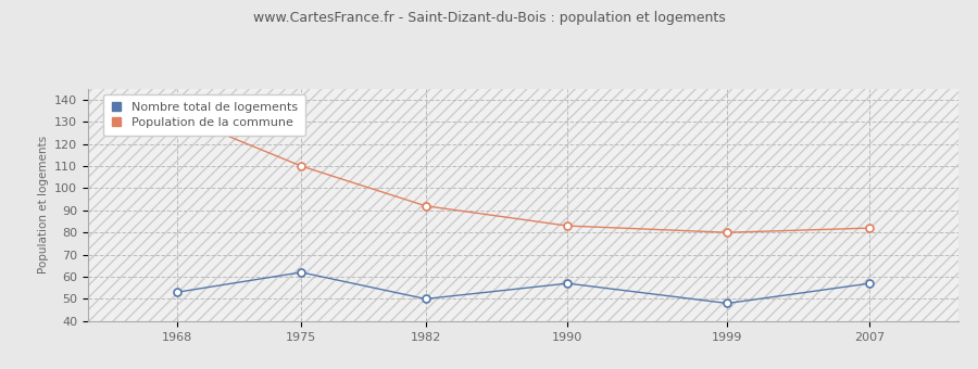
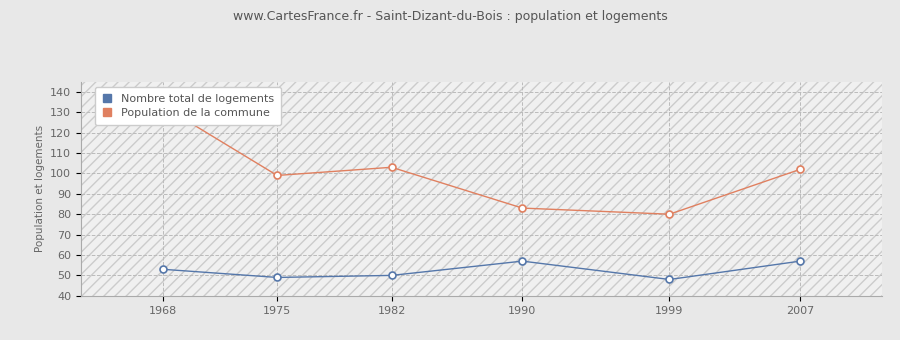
Nombre total de logements/1975: 62 -> 49
Population de la commune/1975: 110 -> 99
Population de la commune/1982: 92 -> 103
Population de la commune/2007: 82 -> 102
